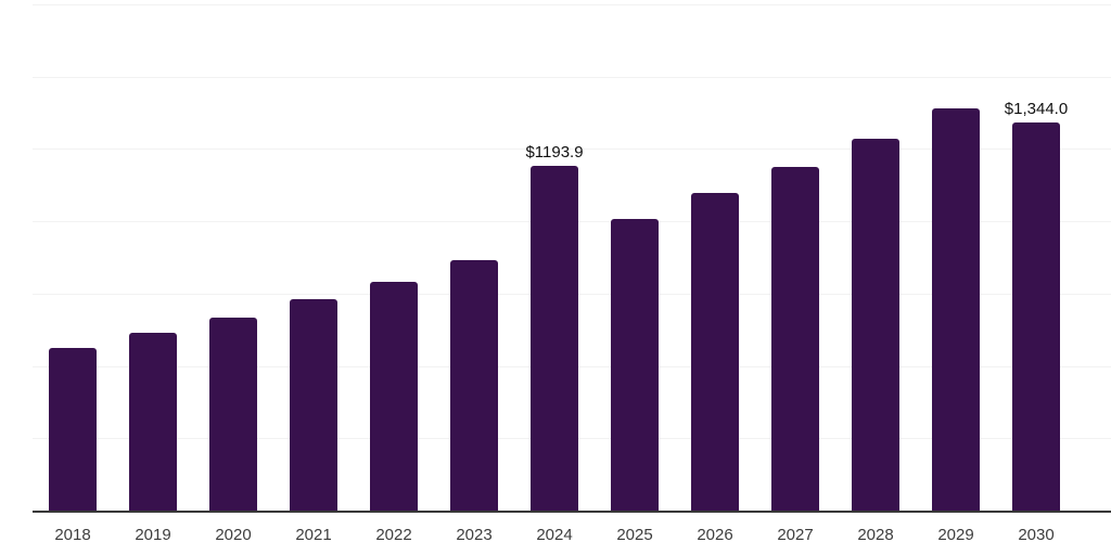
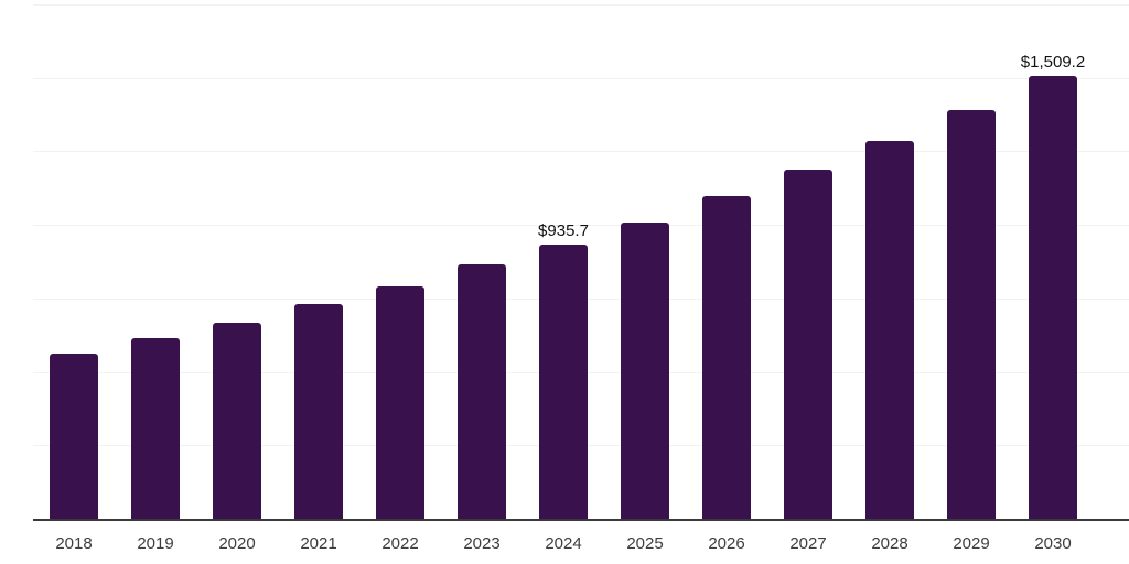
2024: $1193.9 -> $935.7
2030: $1,344.0 -> $1,509.2
